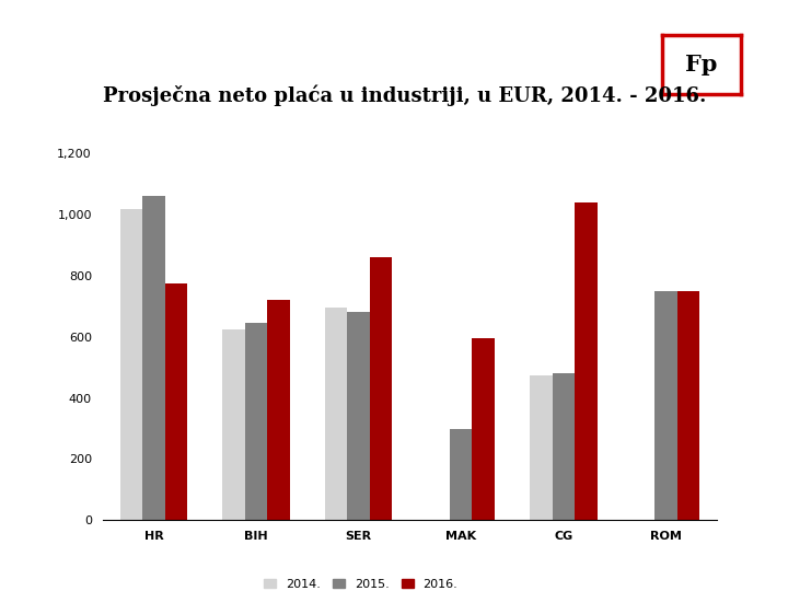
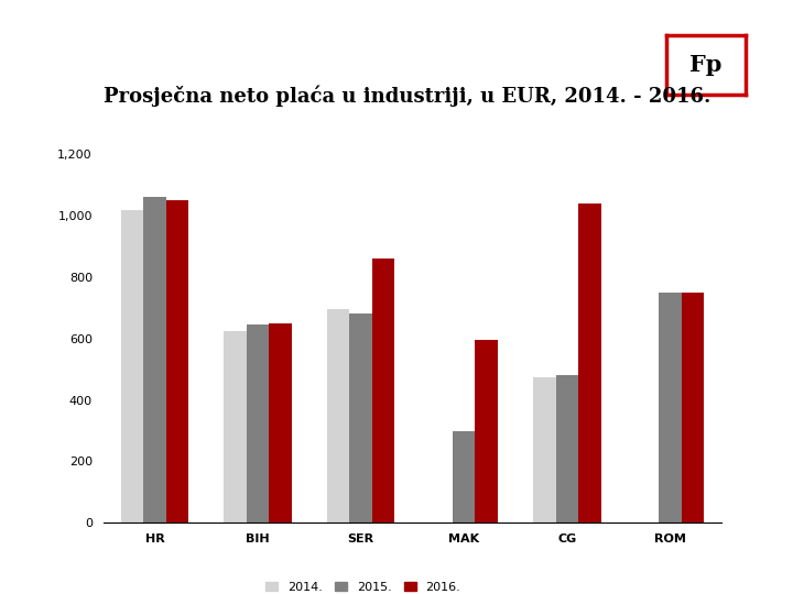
2016./HR: 775 -> 1,050
2016./BIH: 720 -> 650
